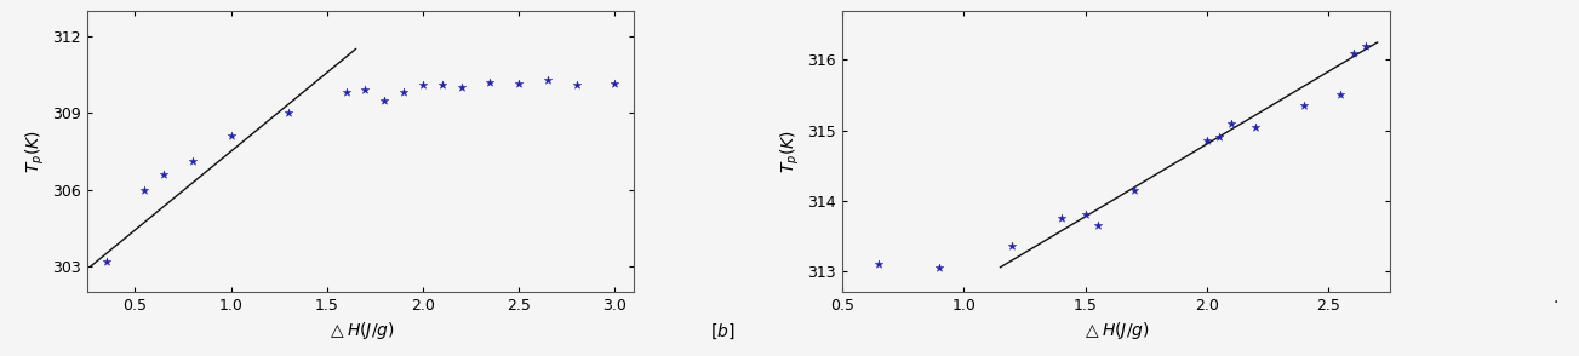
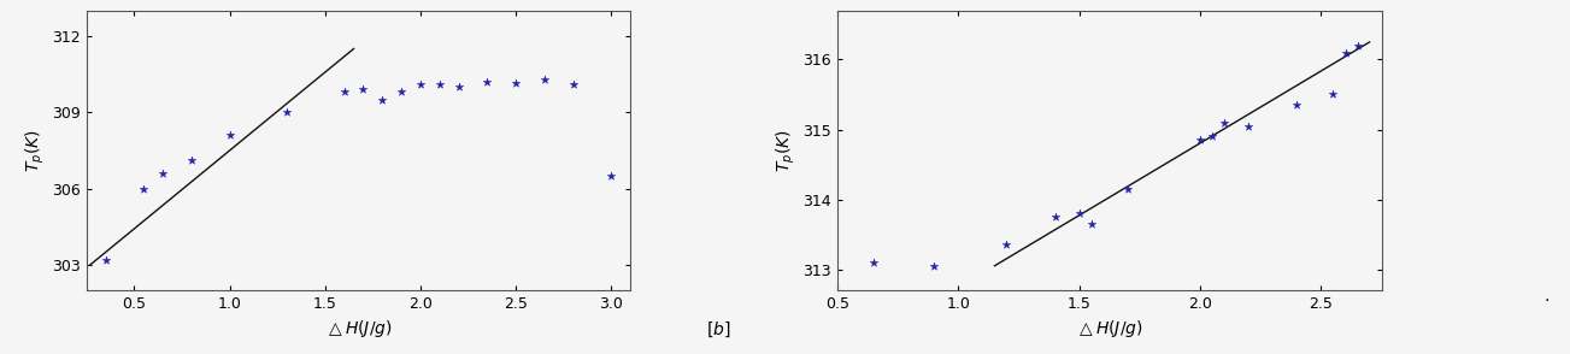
3.0: 310.15 -> 306.50
